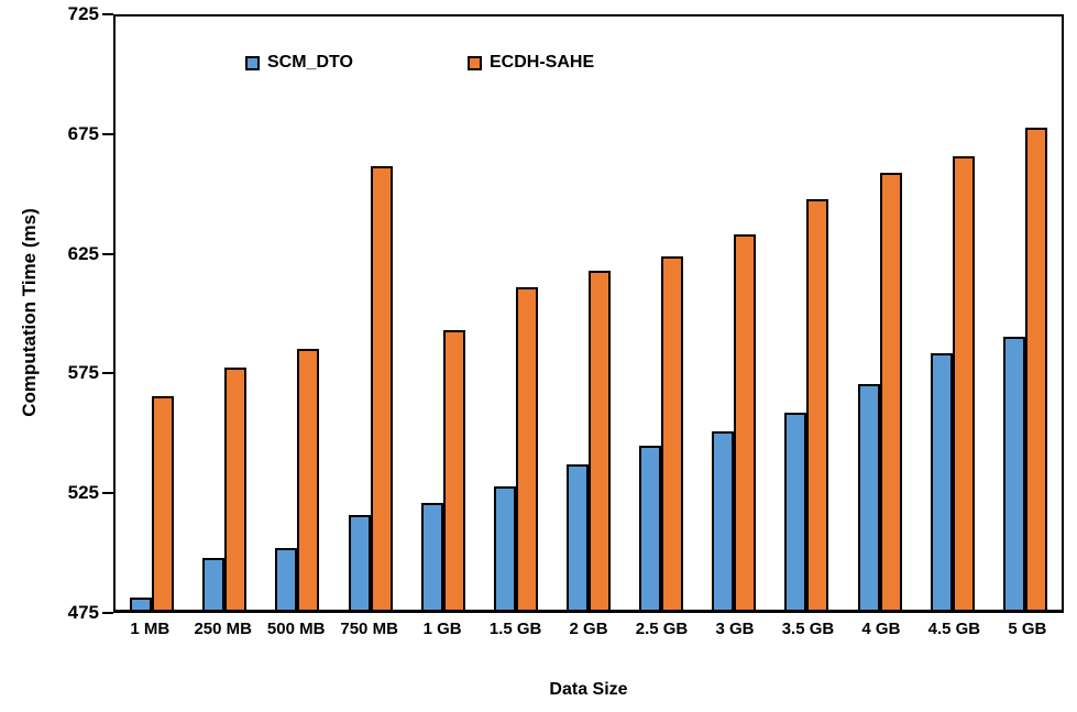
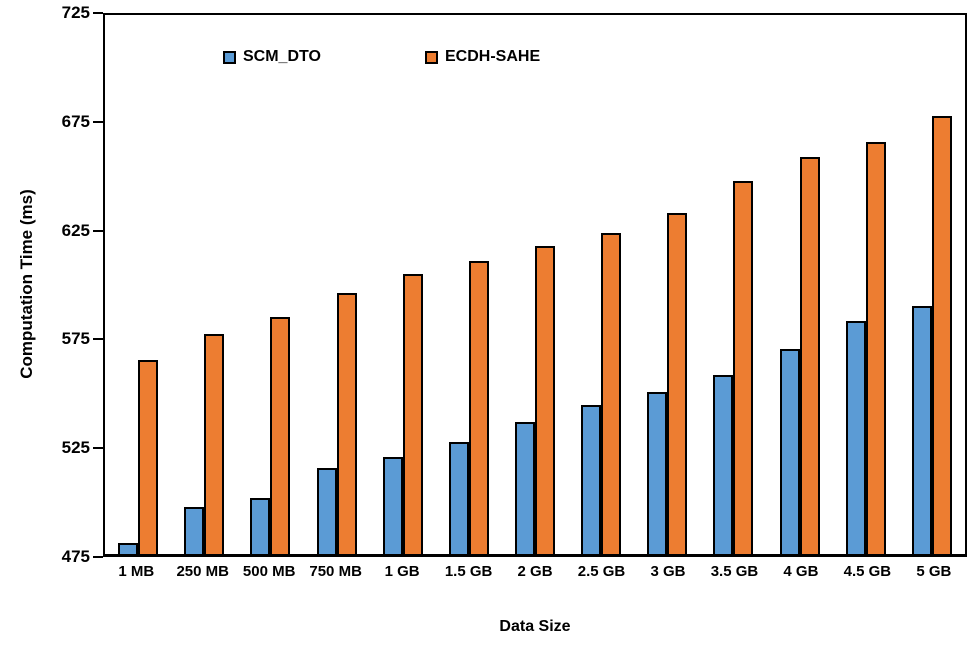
ECDH-SAHE/750 MB: 662 -> 596
ECDH-SAHE/1 GB: 593 -> 605
